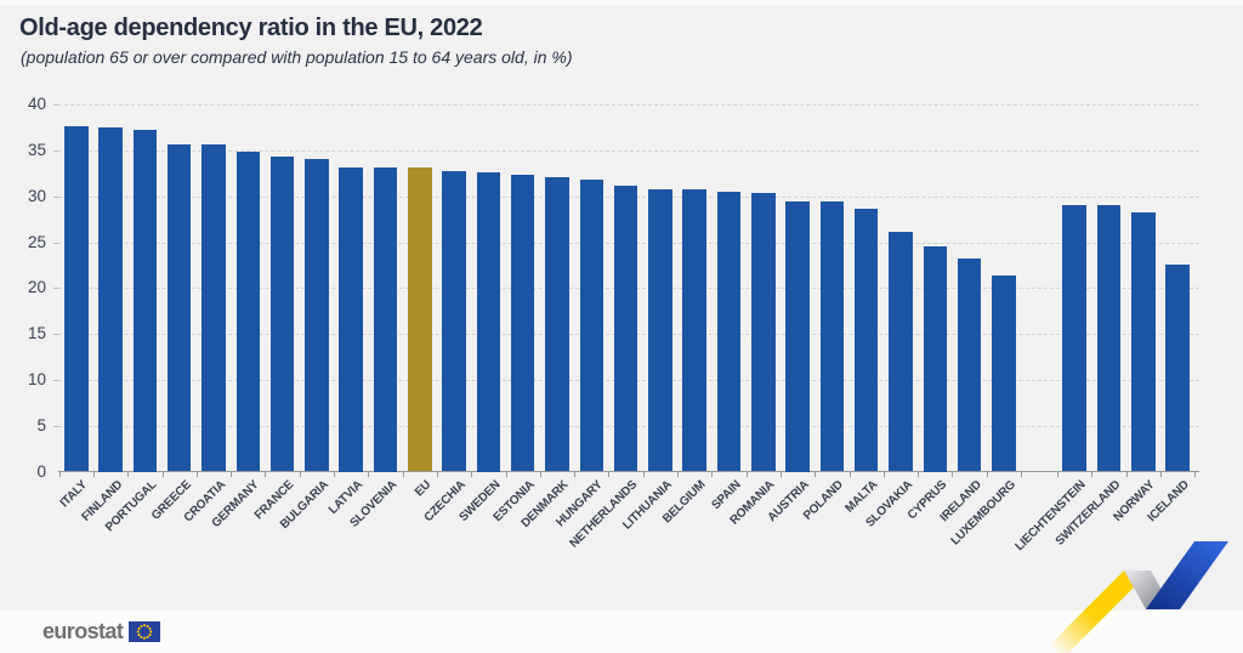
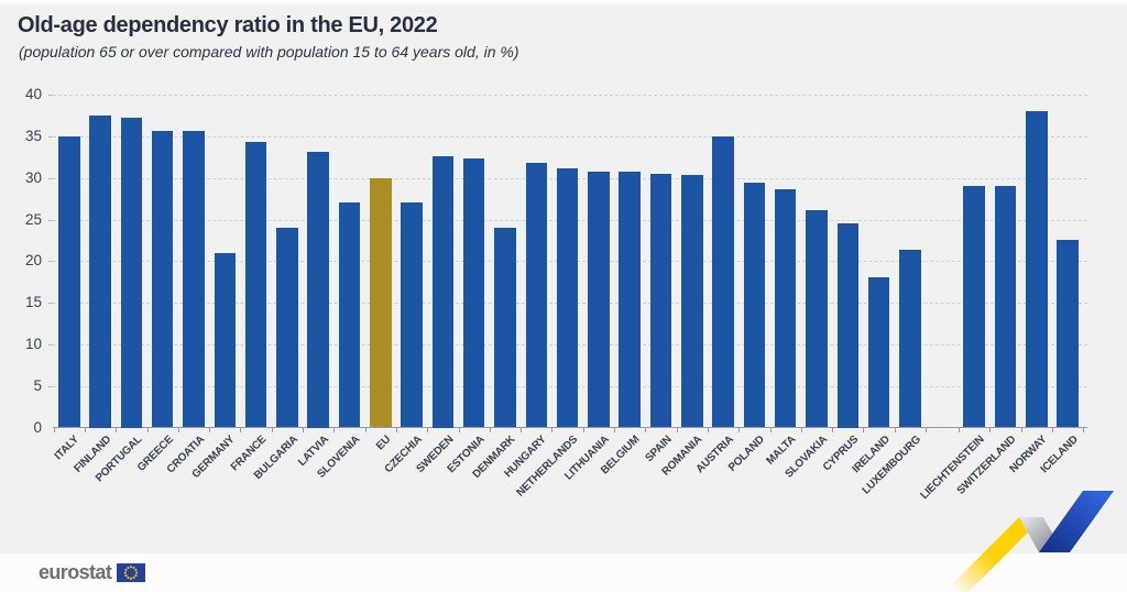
ITALY: 38 -> 35
GERMANY: 35 -> 21
BULGARIA: 34 -> 24
SLOVENIA: 33 -> 27
EU: 33 -> 30
CZECHIA: 33 -> 27
DENMARK: 32 -> 24
AUSTRIA: 30 -> 35
IRELAND: 23 -> 18
NORWAY: 28 -> 38
